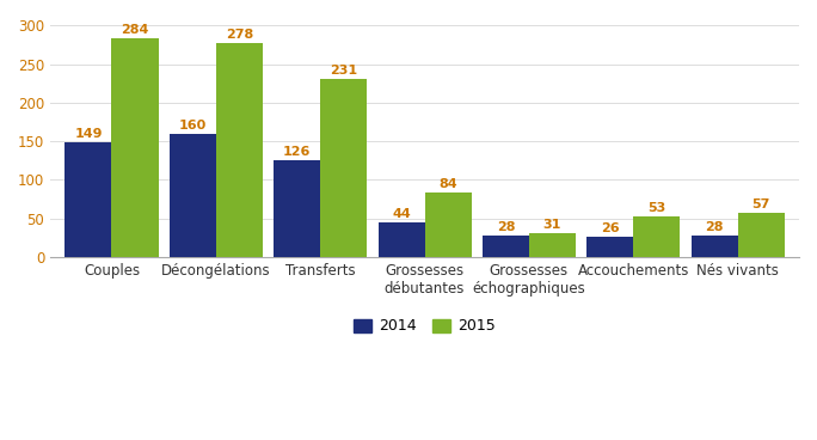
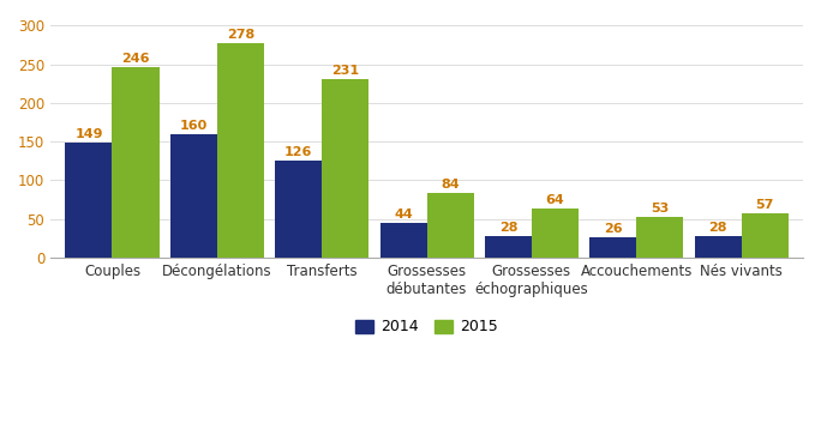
2015/Couples: 284 -> 246
2015/Grossesses échographiques: 31 -> 64
